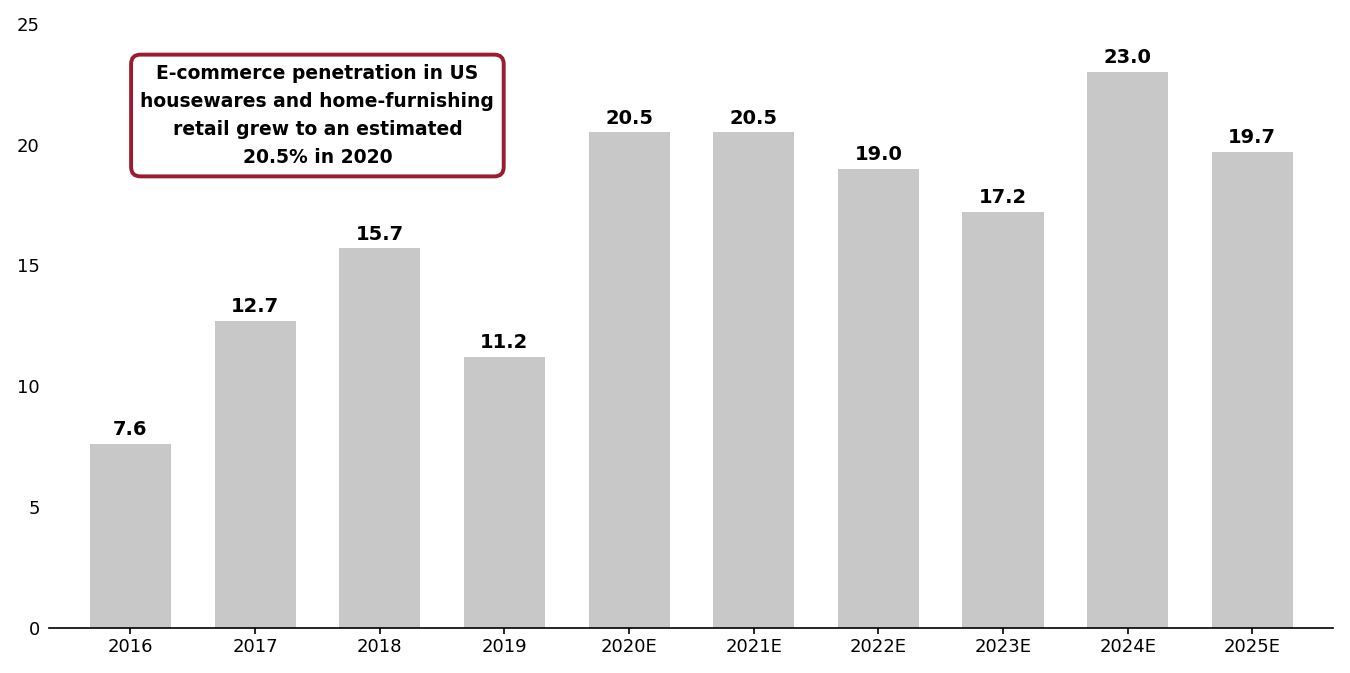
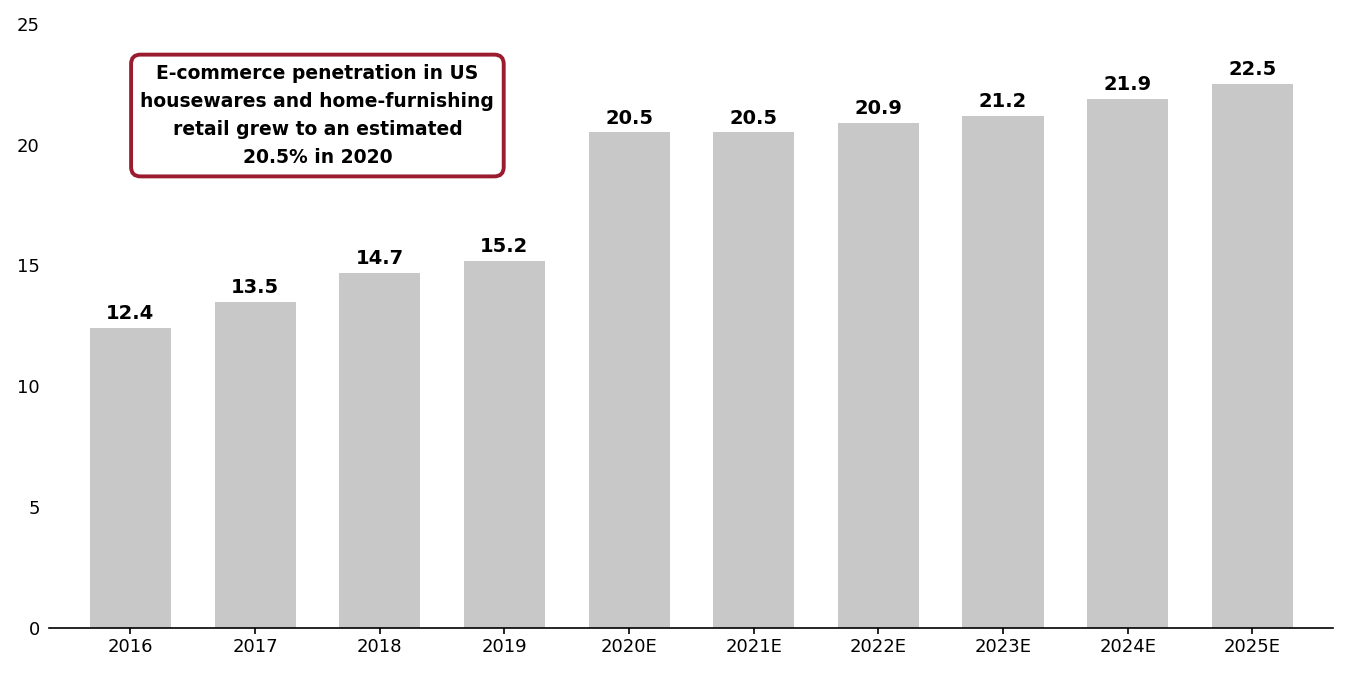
2016: 7.6 -> 12.4
2017: 12.7 -> 13.5
2018: 15.7 -> 14.7
2019: 11.2 -> 15.2
2022E: 19.0 -> 20.9
2023E: 17.2 -> 21.2
2024E: 23.0 -> 21.9
2025E: 19.7 -> 22.5
